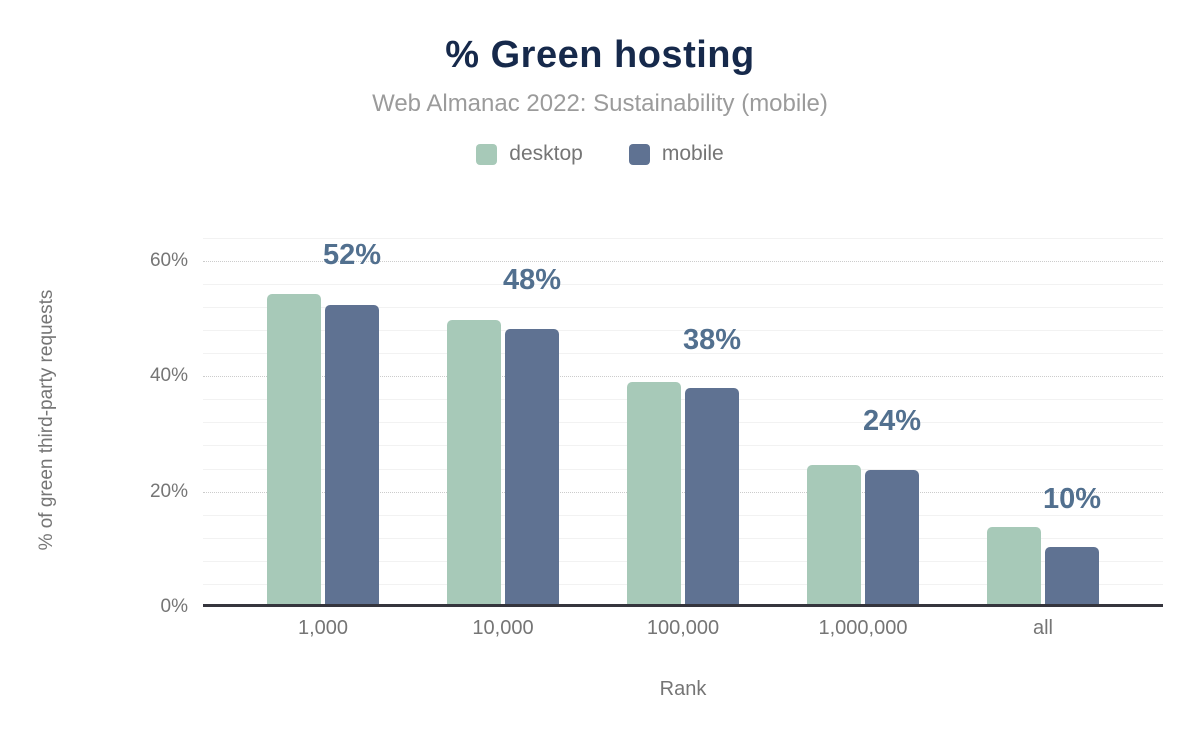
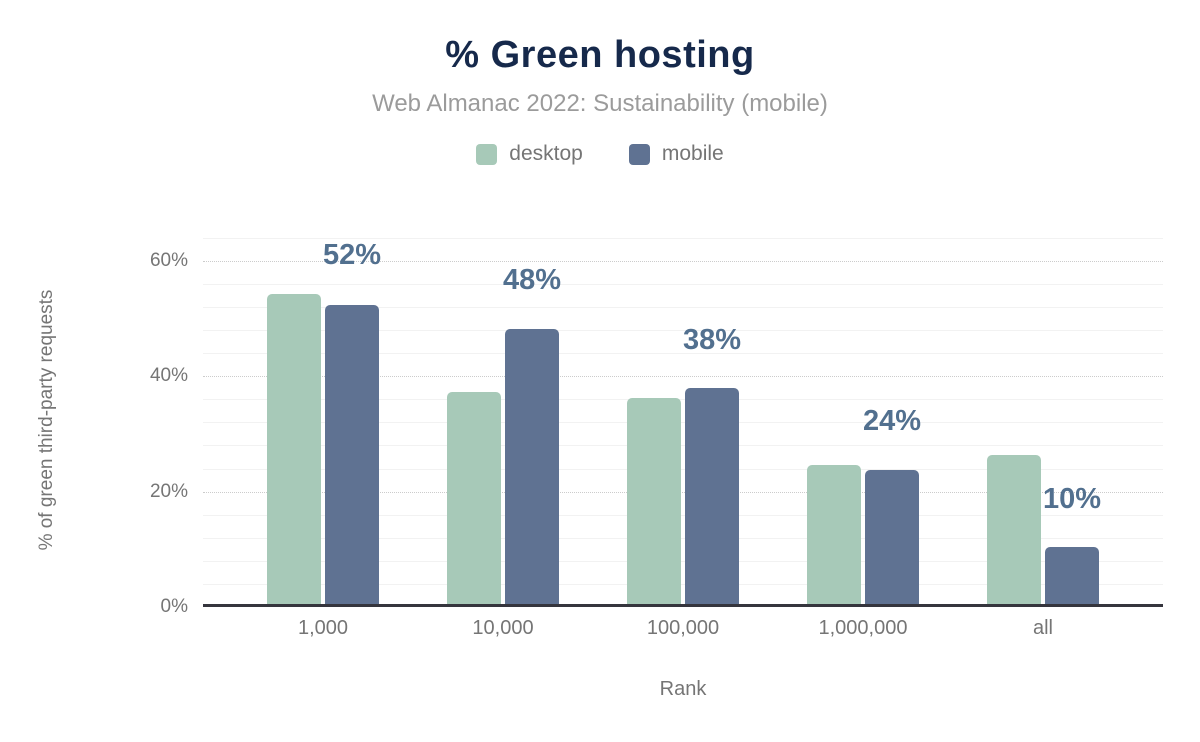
desktop/10,000: 50% -> 37%
desktop/100,000: 39% -> 36%
desktop/all: 14% -> 26%
